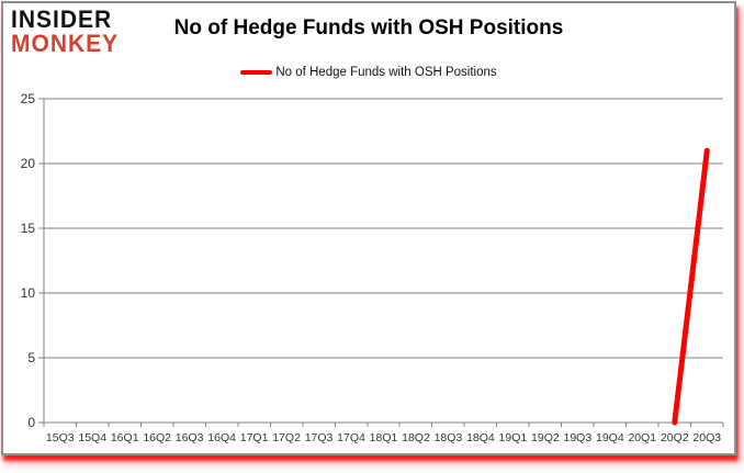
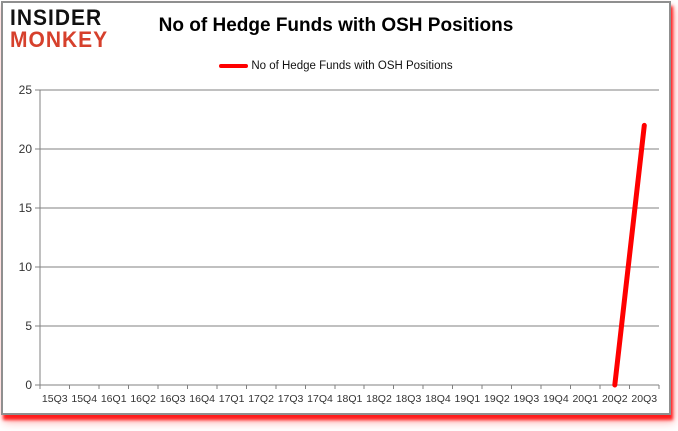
20Q3: 21 -> 22
